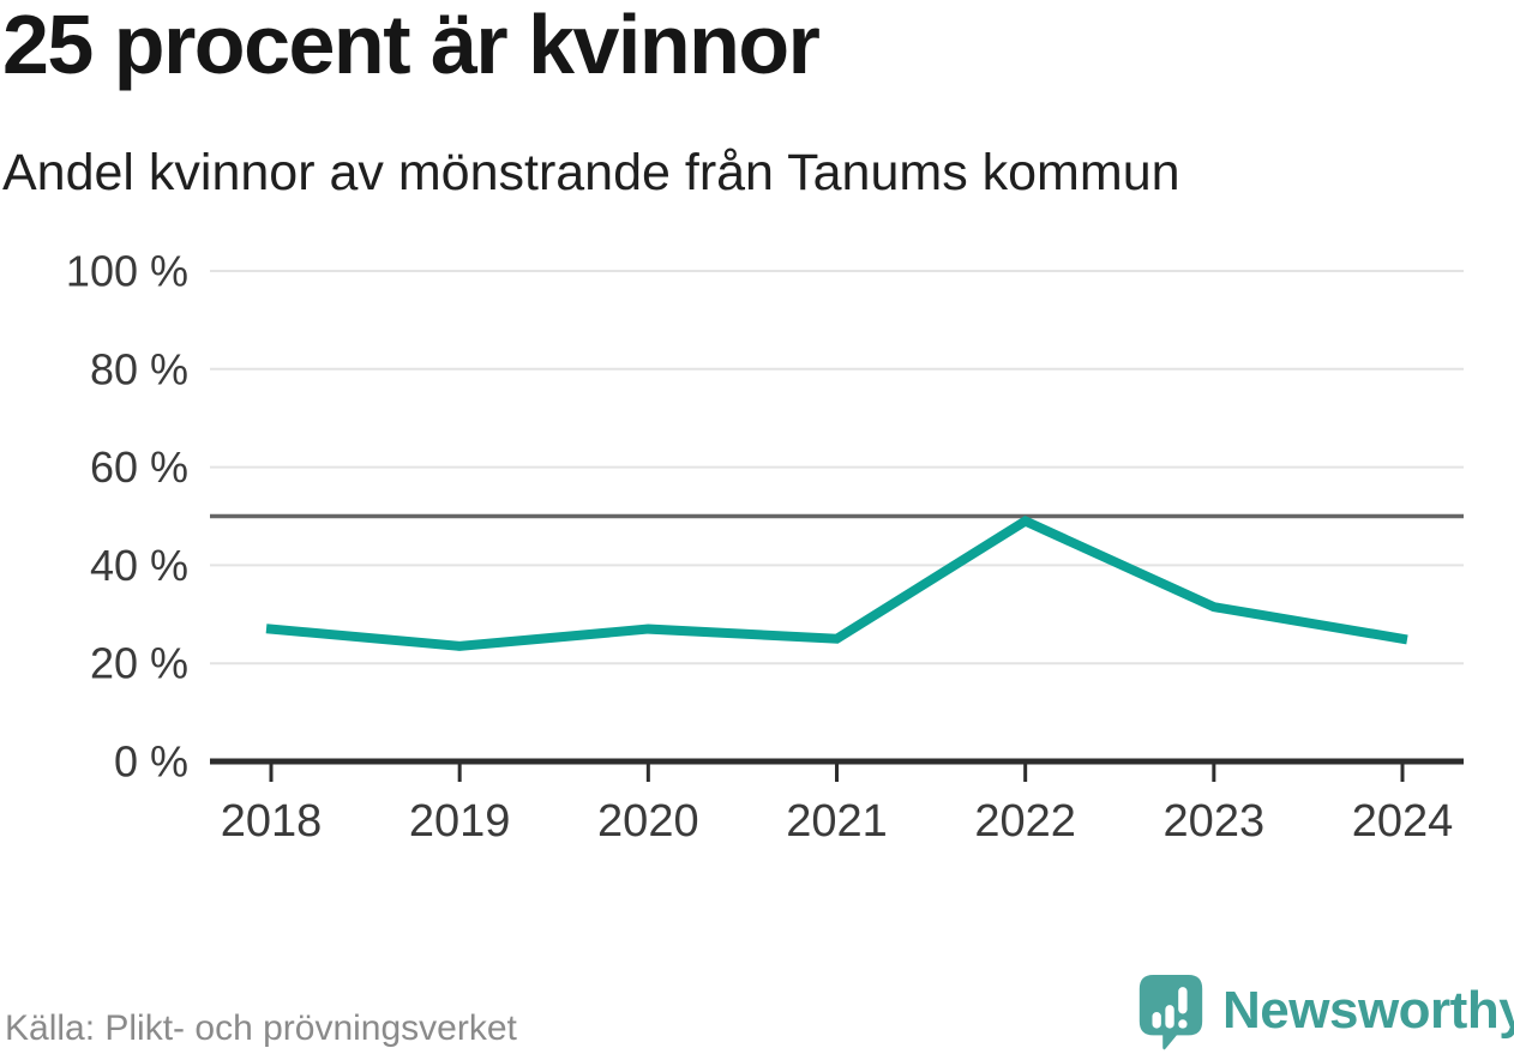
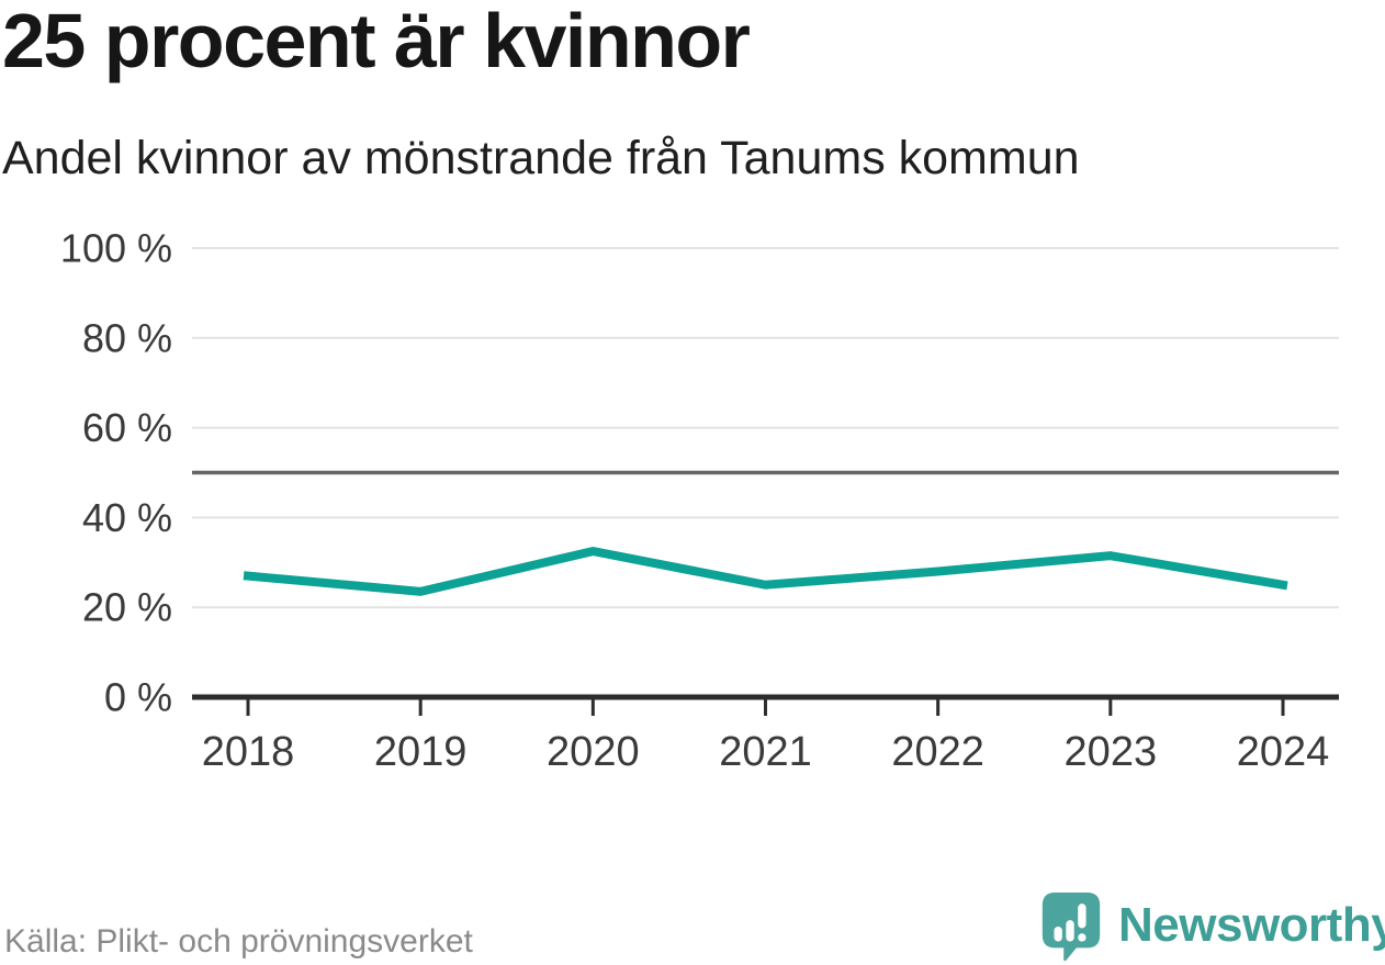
2020: 27% -> 32%
2022: 49% -> 28%
